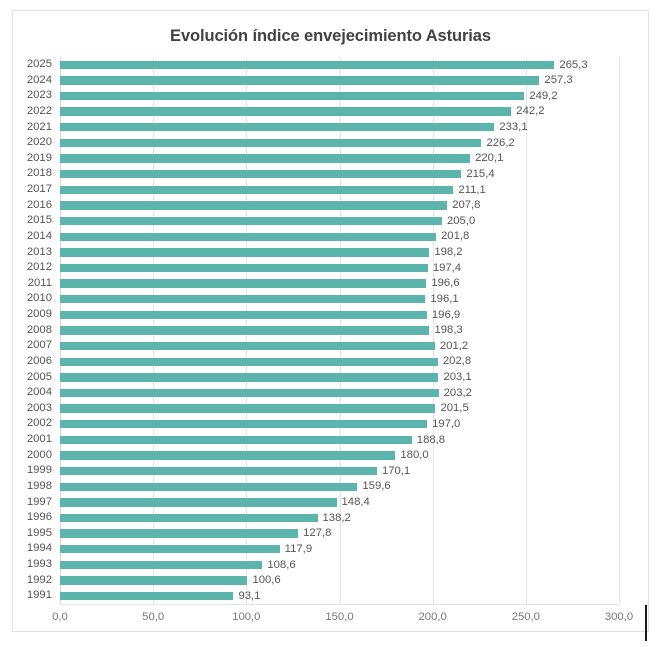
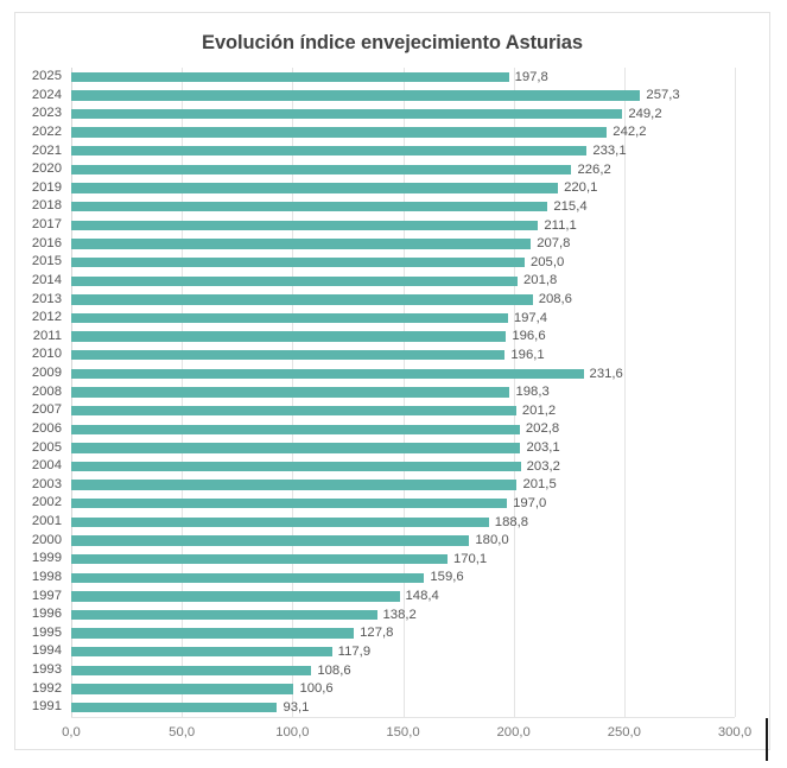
2025: 265,3 -> 197,8
2013: 198,2 -> 208,6
2009: 196,9 -> 231,6
